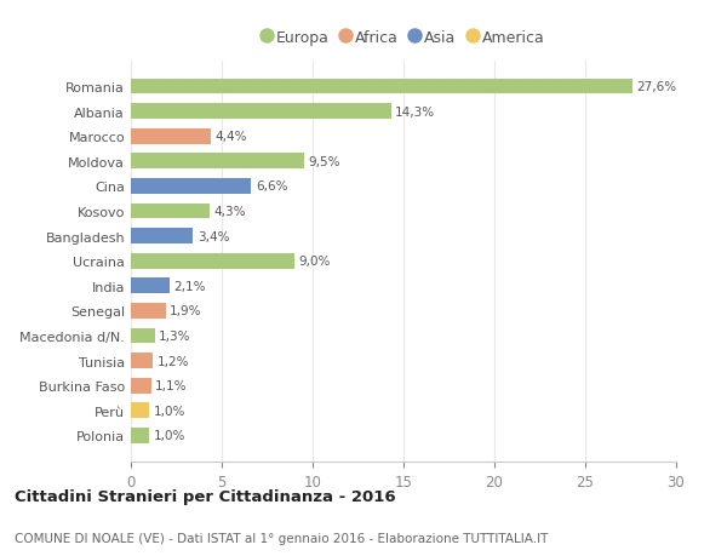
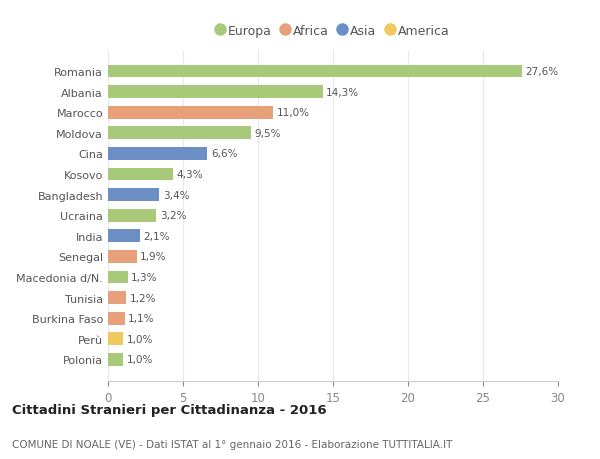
Marocco: 4,4% -> 11,0%
Ucraina: 9,0% -> 3,2%
